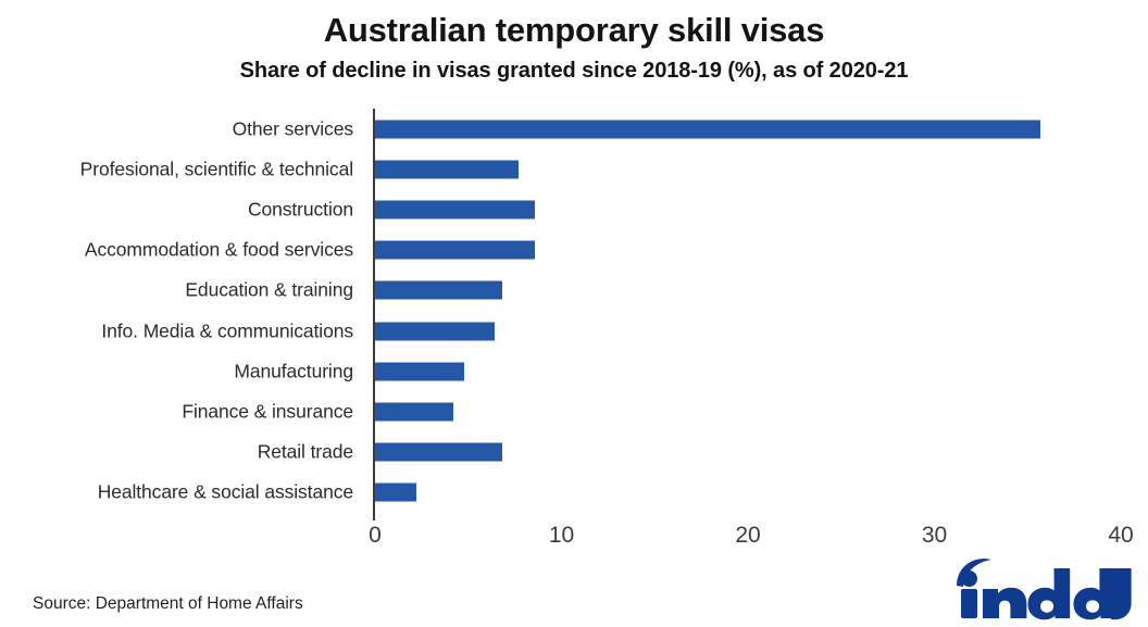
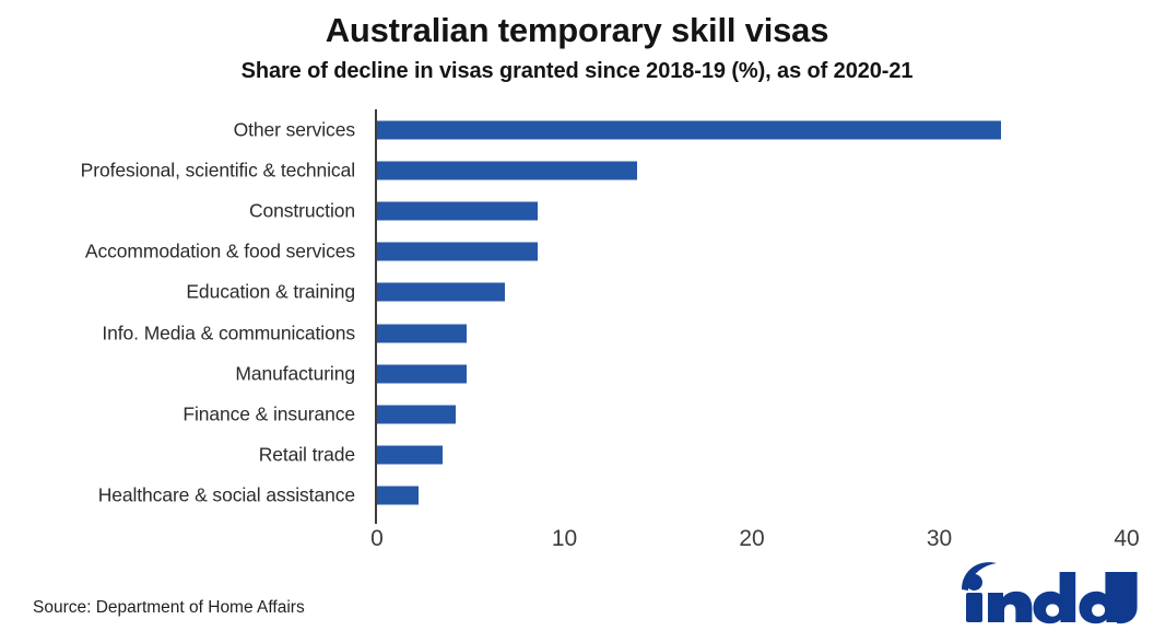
Other services: 35.7 -> 33.3
Profesional, scientific & technical: 7.7 -> 13.9
Info. Media & communications: 6.4 -> 4.8
Retail trade: 6.8 -> 3.5
